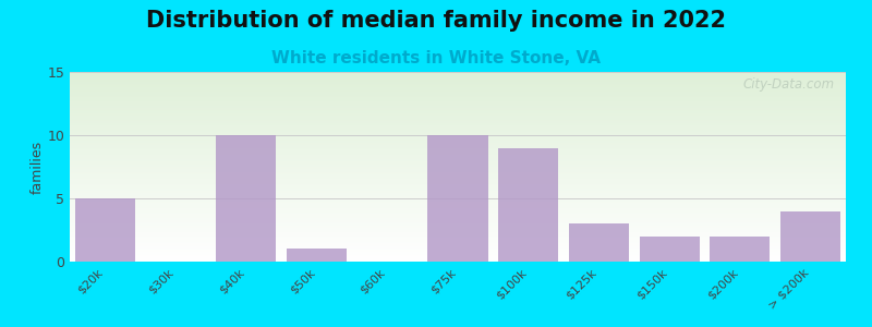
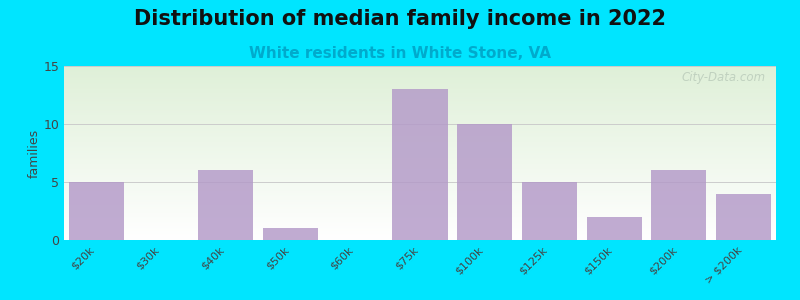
$40k: 10 -> 6
$75k: 10 -> 13
$100k: 9 -> 10
$125k: 3 -> 5
$200k: 2 -> 6
